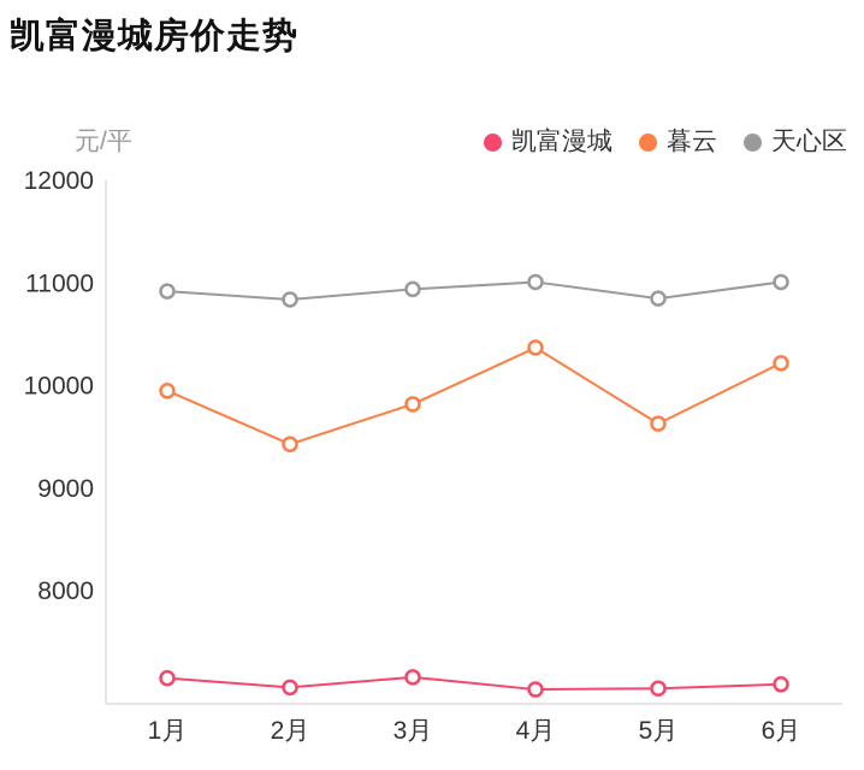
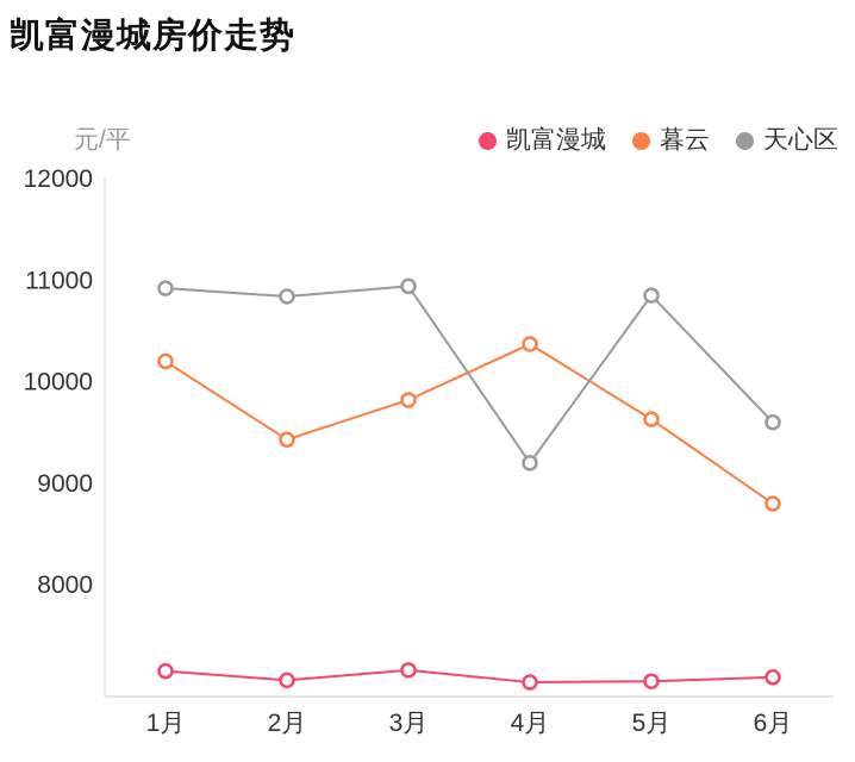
暮云/1月: 10000 -> 10200
天心区/4月: 11000 -> 9200
暮云/6月: 10200 -> 8800
天心区/6月: 11000 -> 9600
